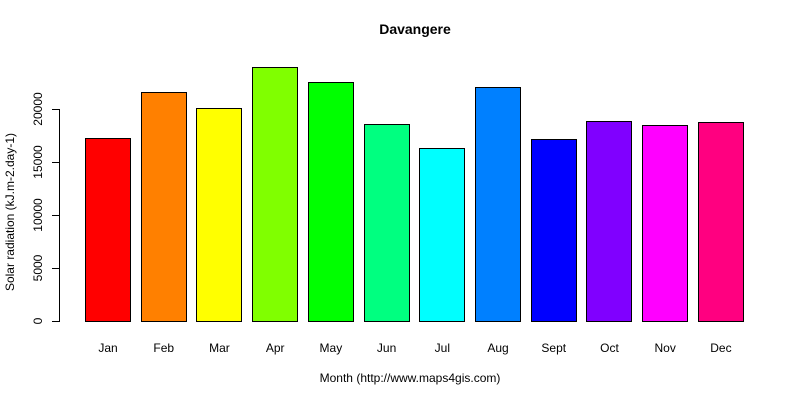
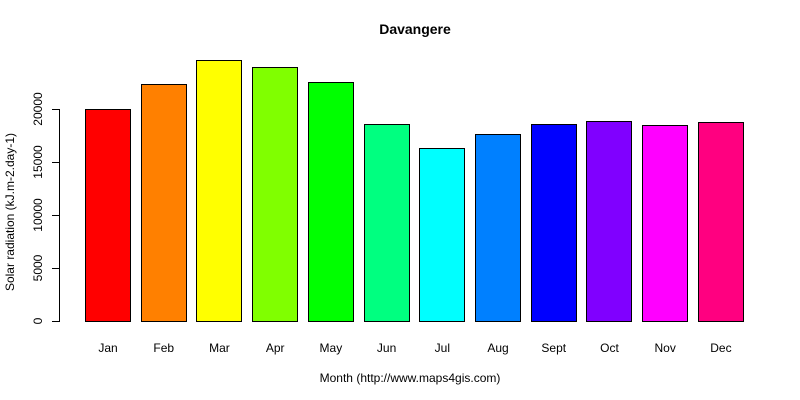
Jan: 17400 -> 20100
Feb: 21700 -> 22500
Mar: 20200 -> 24700
Aug: 22200 -> 17700
Sept: 17300 -> 18700
